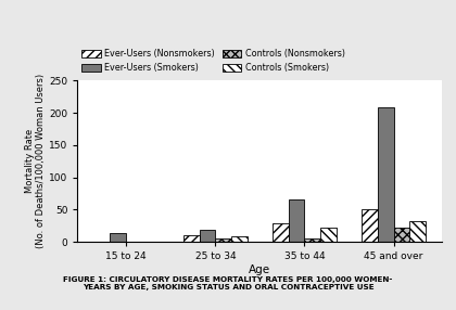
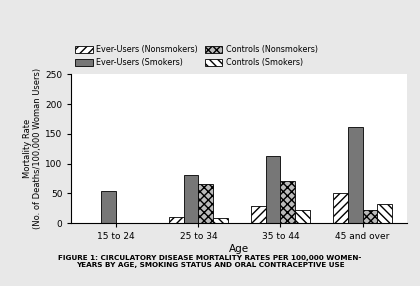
Ever-Users (Smokers)/15 to 24: 14 -> 54
Ever-Users (Smokers)/25 to 34: 18 -> 80
Controls (Nonsmokers)/25 to 34: 6 -> 66
Ever-Users (Smokers)/35 to 44: 65 -> 112
Controls (Nonsmokers)/35 to 44: 6 -> 70
Ever-Users (Smokers)/45 and over: 208 -> 162
